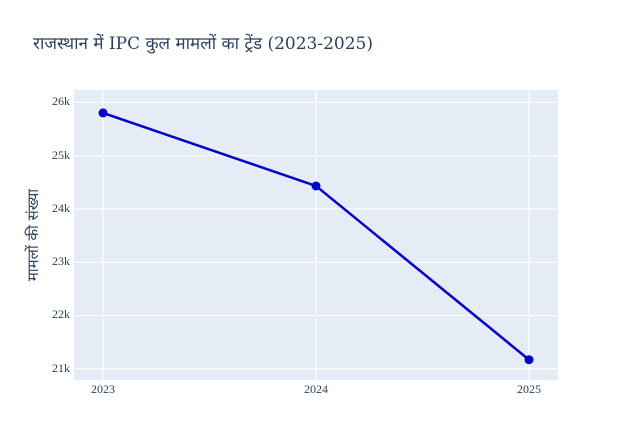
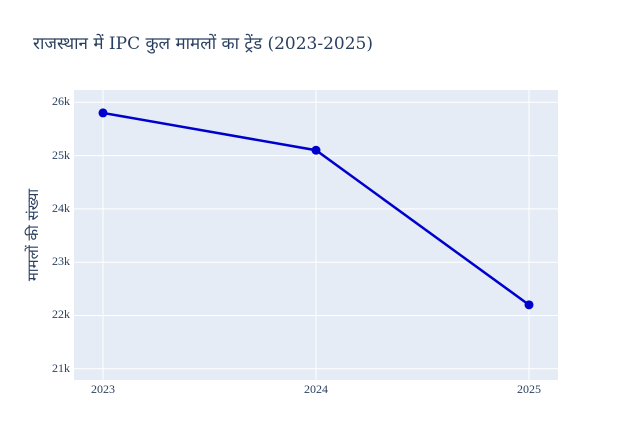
2024: 24.4k -> 25.1k
2025: 21.2k -> 22.2k
